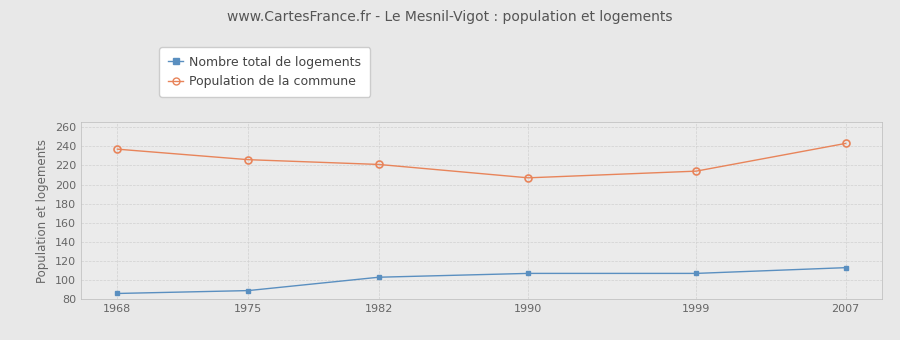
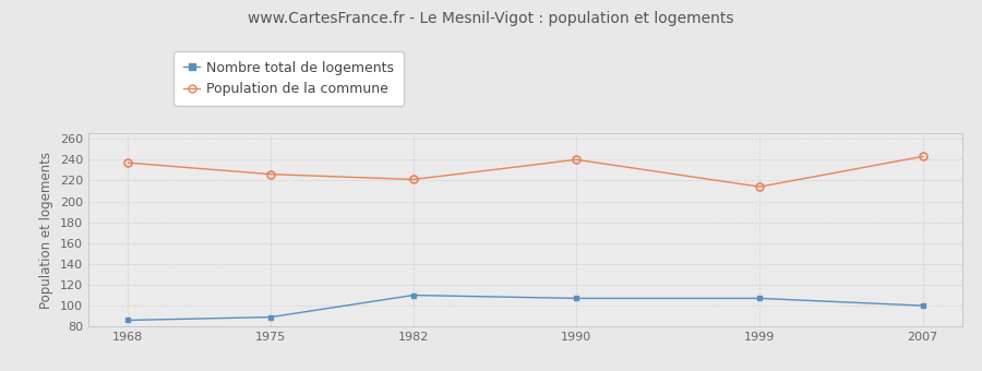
Nombre total de logements/1982: 103 -> 110
Population de la commune/1990: 207 -> 240
Nombre total de logements/2007: 113 -> 100
